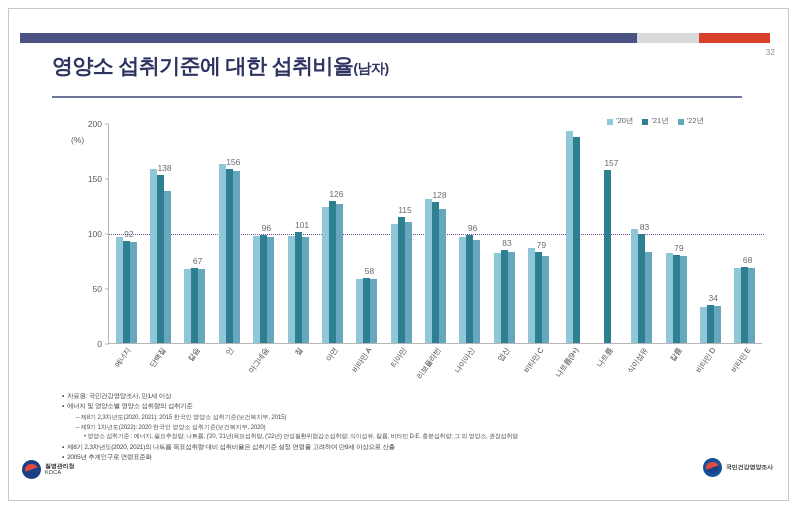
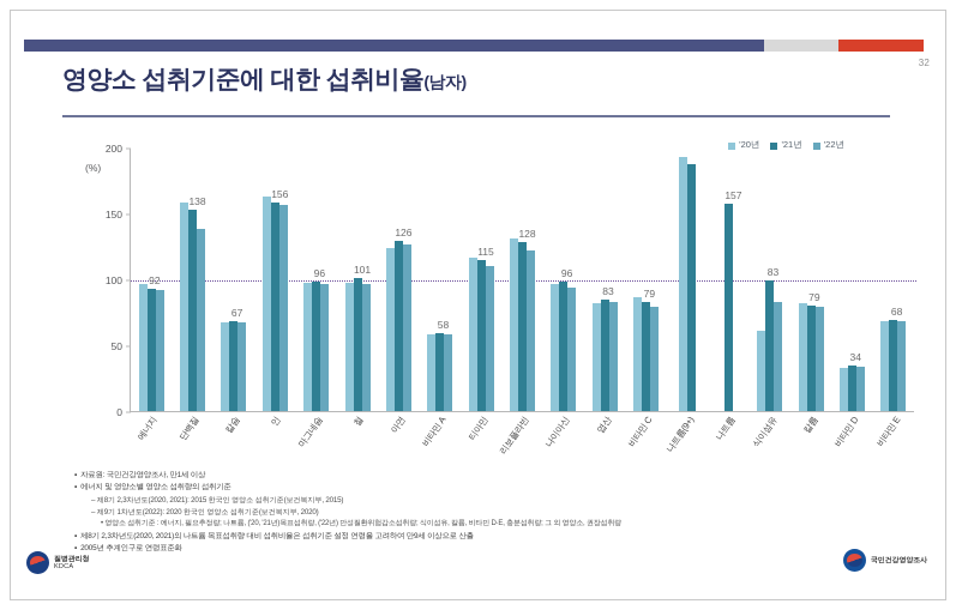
'20년/티아민: 108 -> 116
'20년/식이섬유: 104 -> 61
